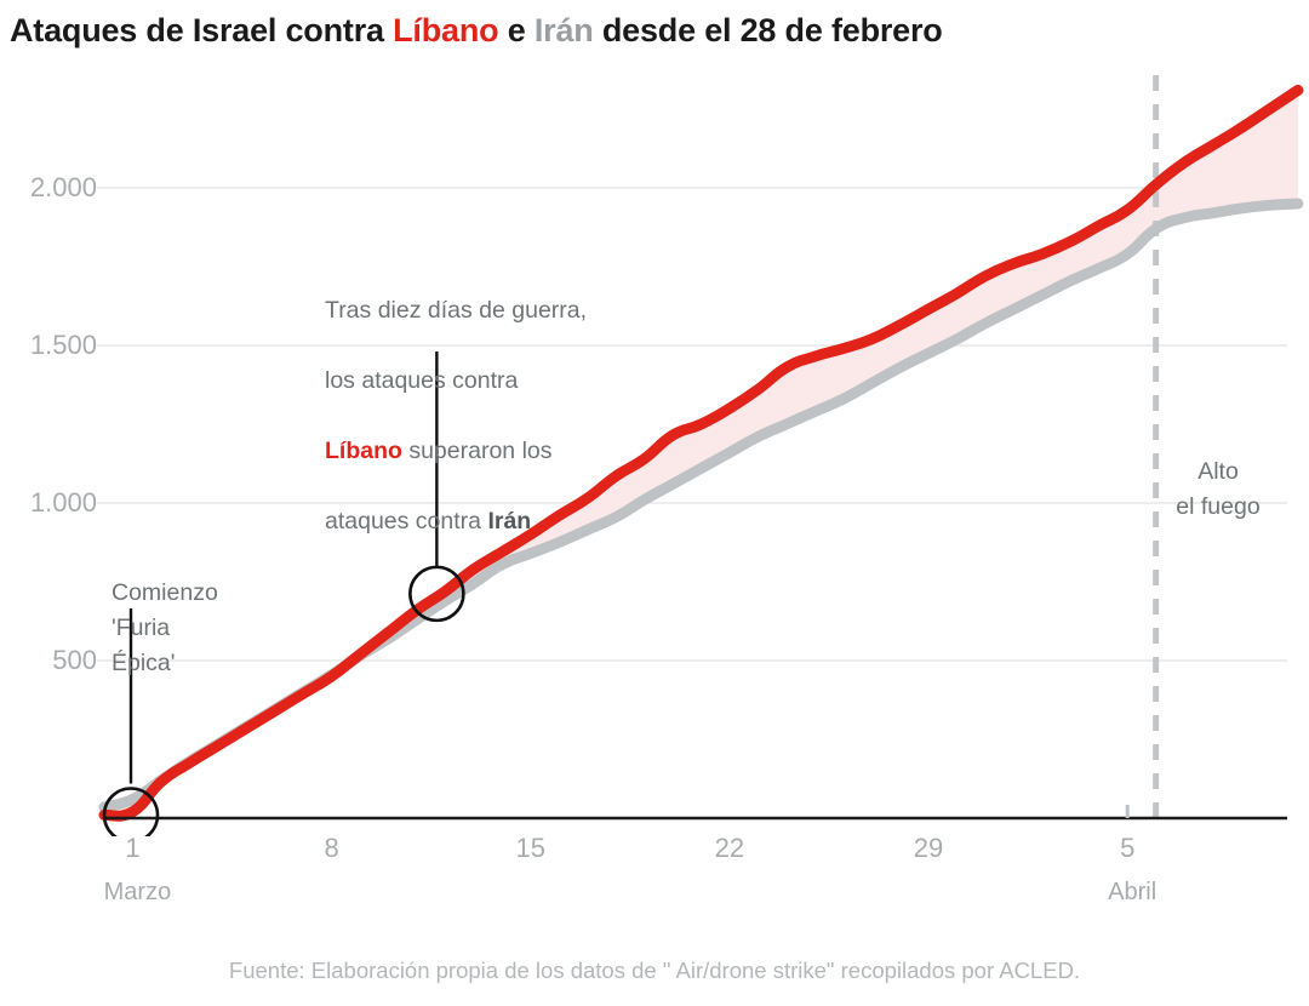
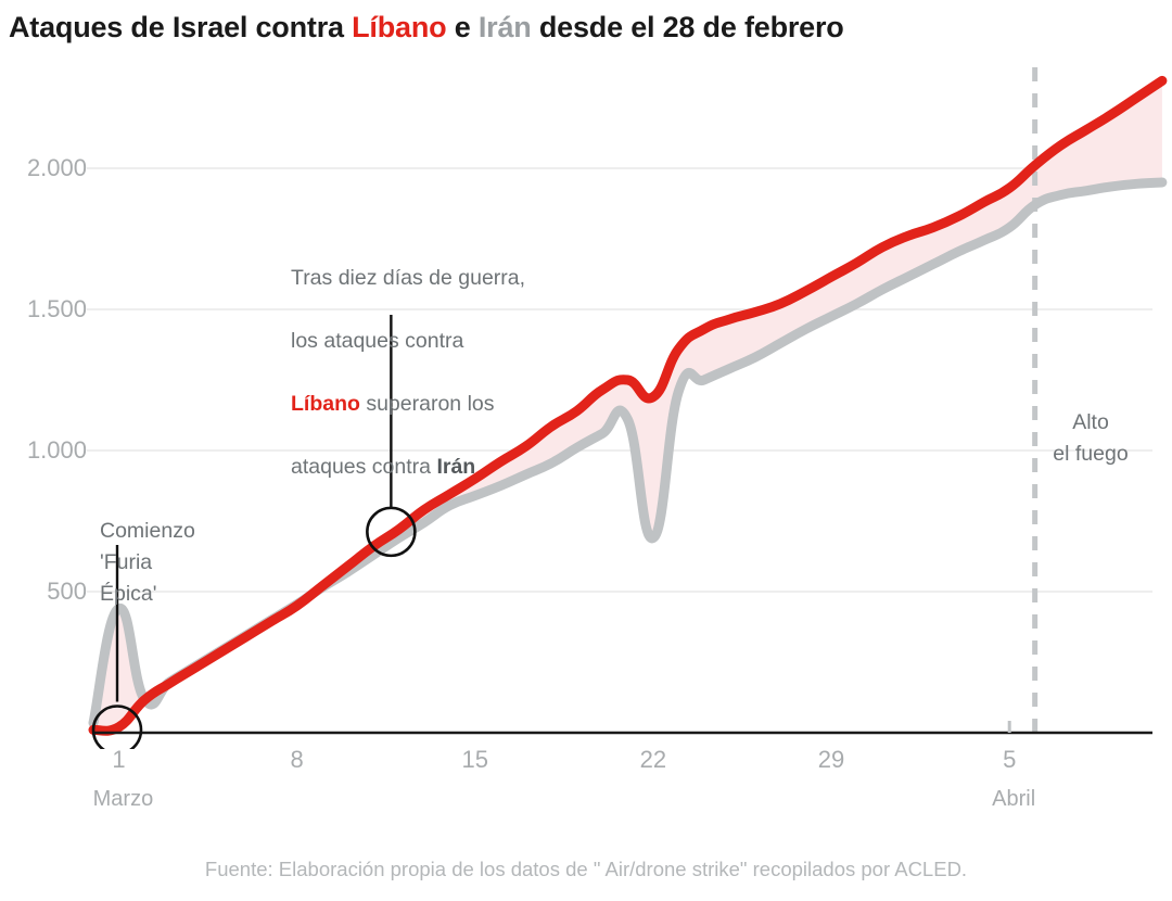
Irán/1: 60 -> 440
Líbano/22: 1300 -> 1190
Irán/22: 1160 -> 690
